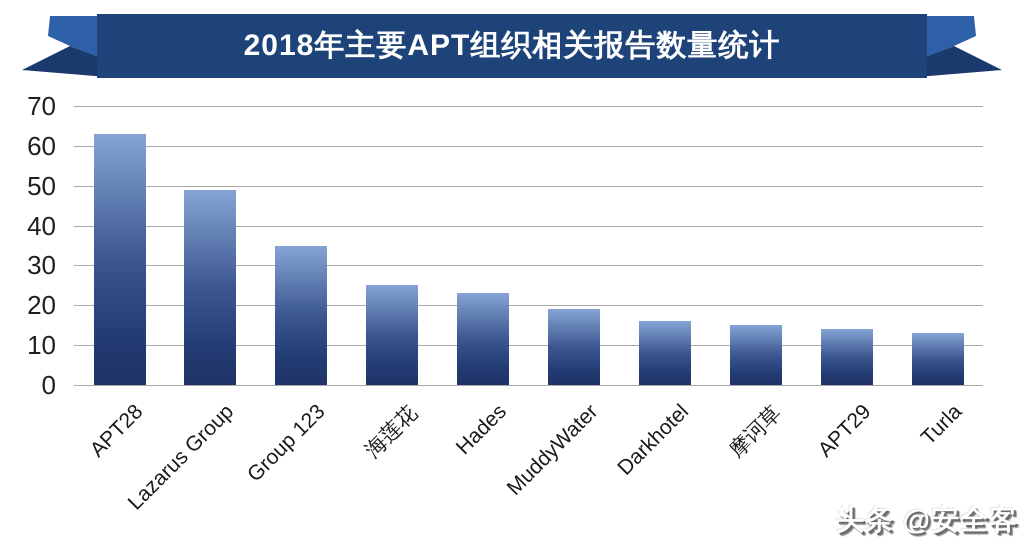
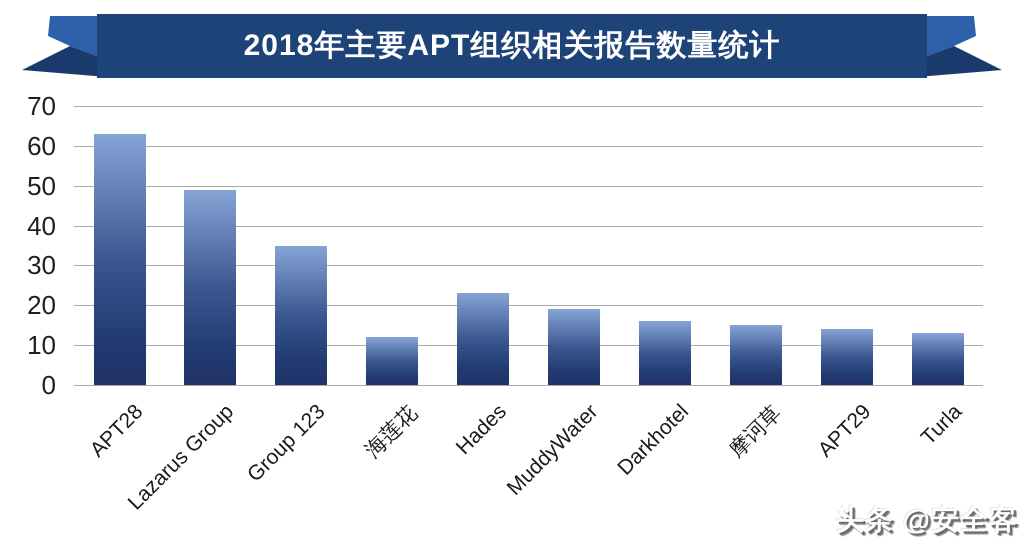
海莲花: 25 -> 12
